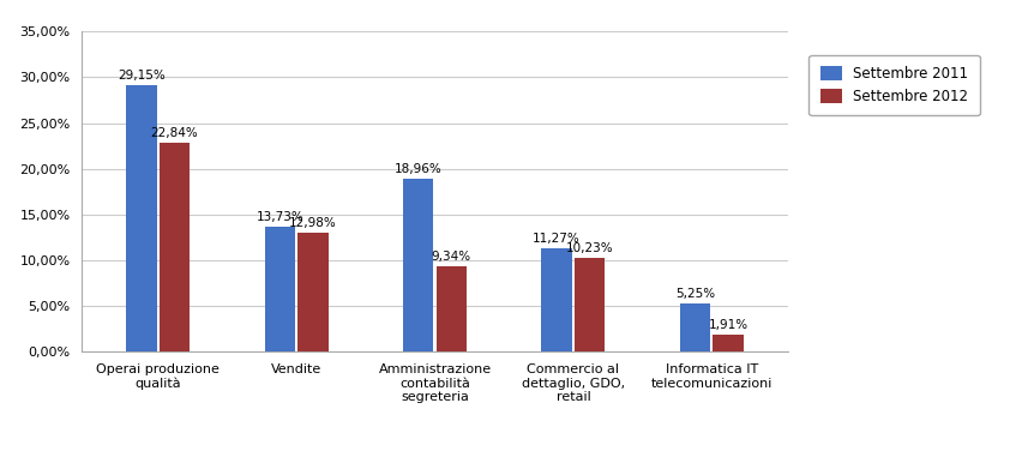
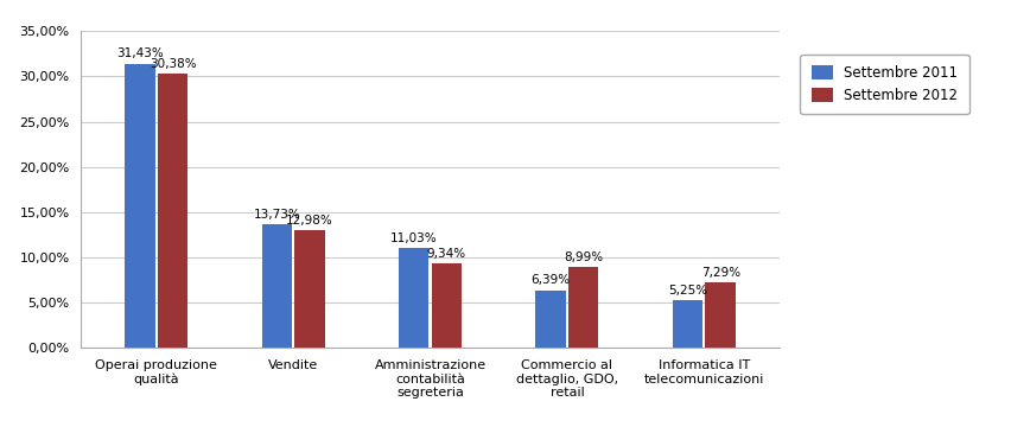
Settembre 2011/Operai produzione qualità: 29,15% -> 31,43%
Settembre 2012/Operai produzione qualità: 22,84% -> 30,38%
Settembre 2011/Amministrazione contabilità segreteria: 18,96% -> 11,03%
Settembre 2011/Commercio al dettaglio, GDO, retail: 11,27% -> 6,39%
Settembre 2012/Commercio al dettaglio, GDO, retail: 10,23% -> 8,99%
Settembre 2012/Informatica IT telecomunicazioni: 1,91% -> 7,29%
